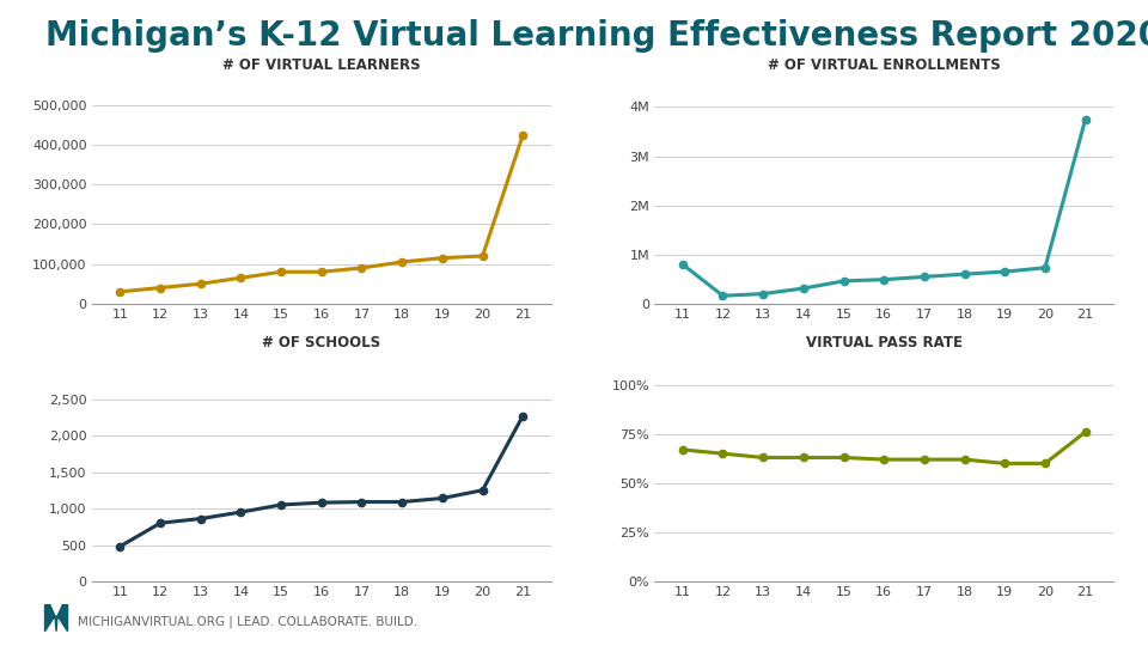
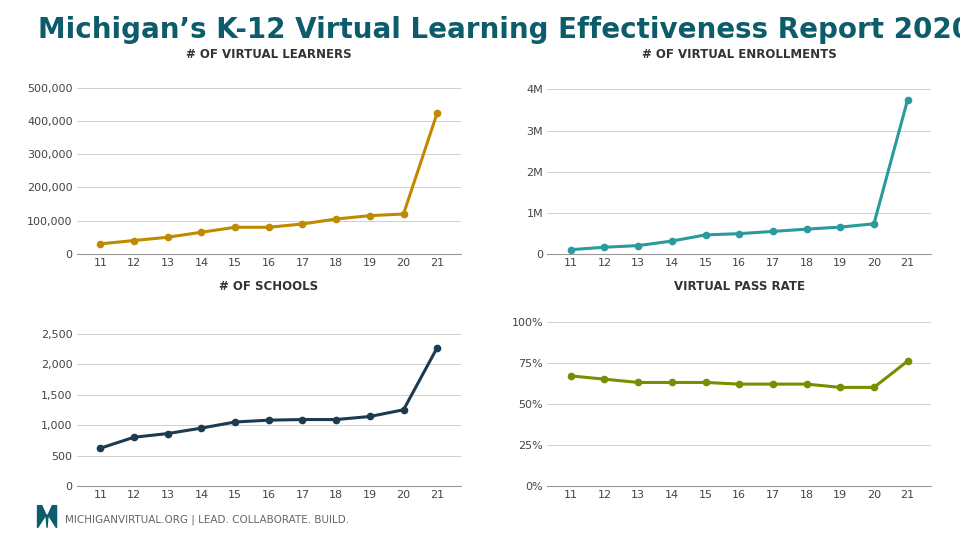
# OF VIRTUAL ENROLLMENTS/11: 0.80M -> 0.10M
# OF SCHOOLS/11: 480 -> 620
